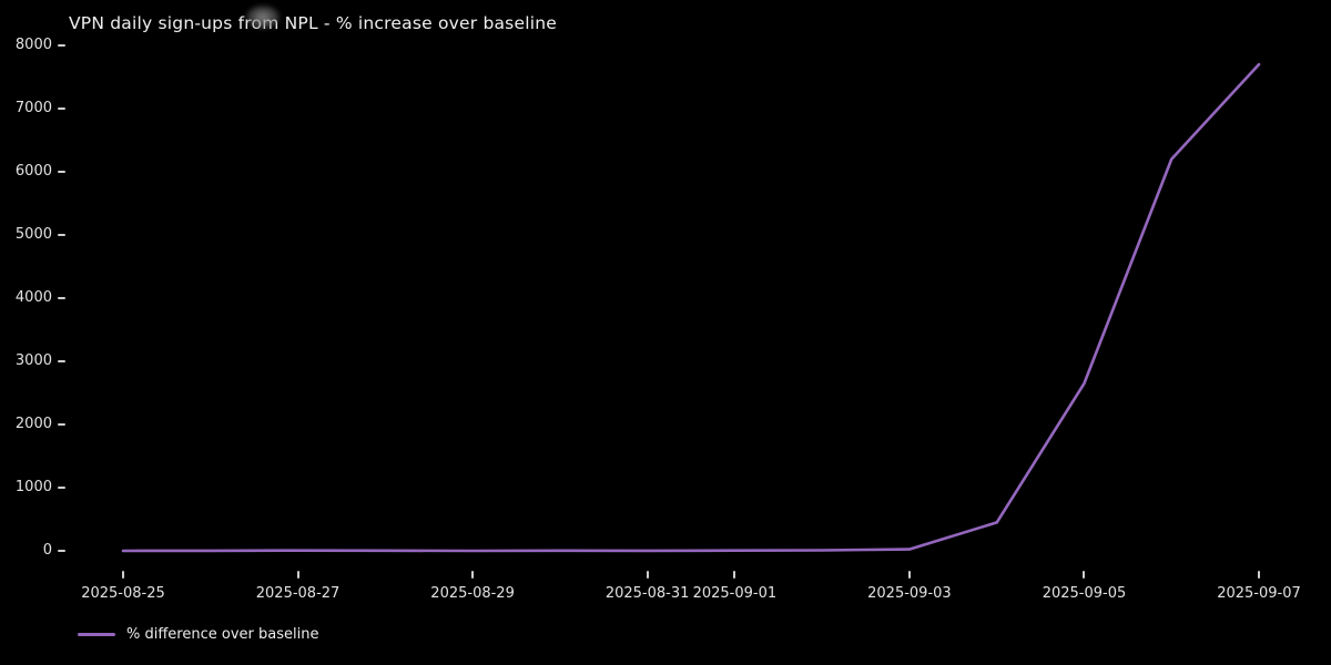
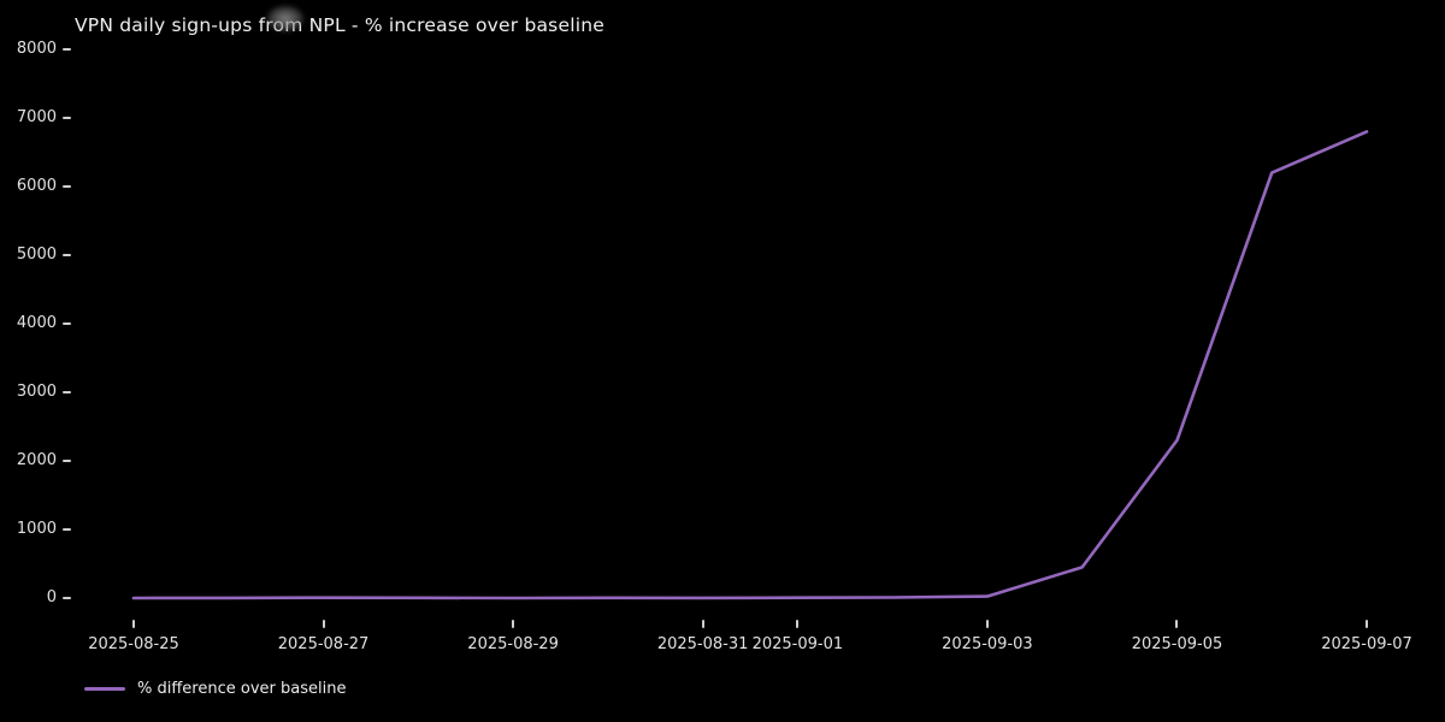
2025-09-05: 2600 -> 2300
2025-09-07: 7700 -> 6800
